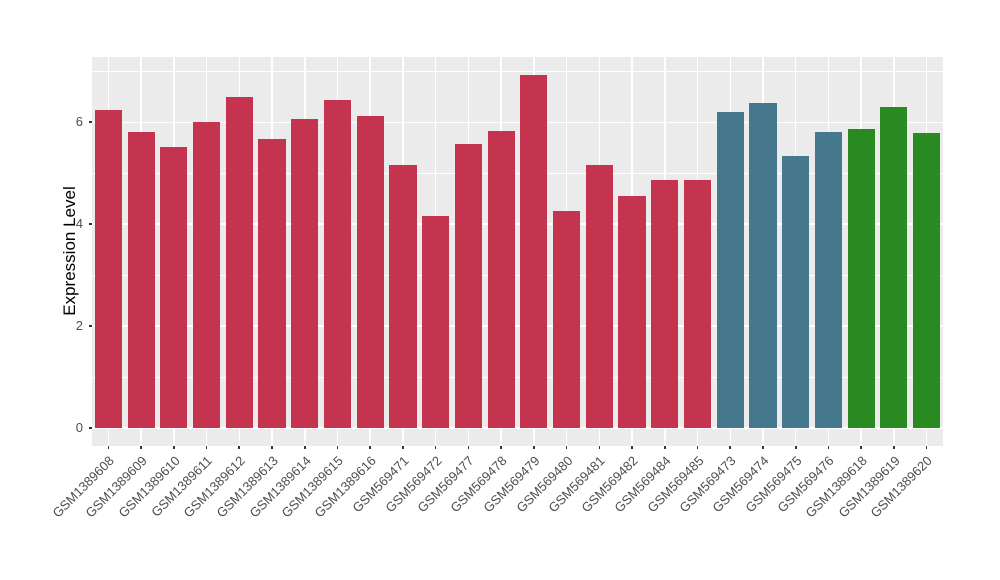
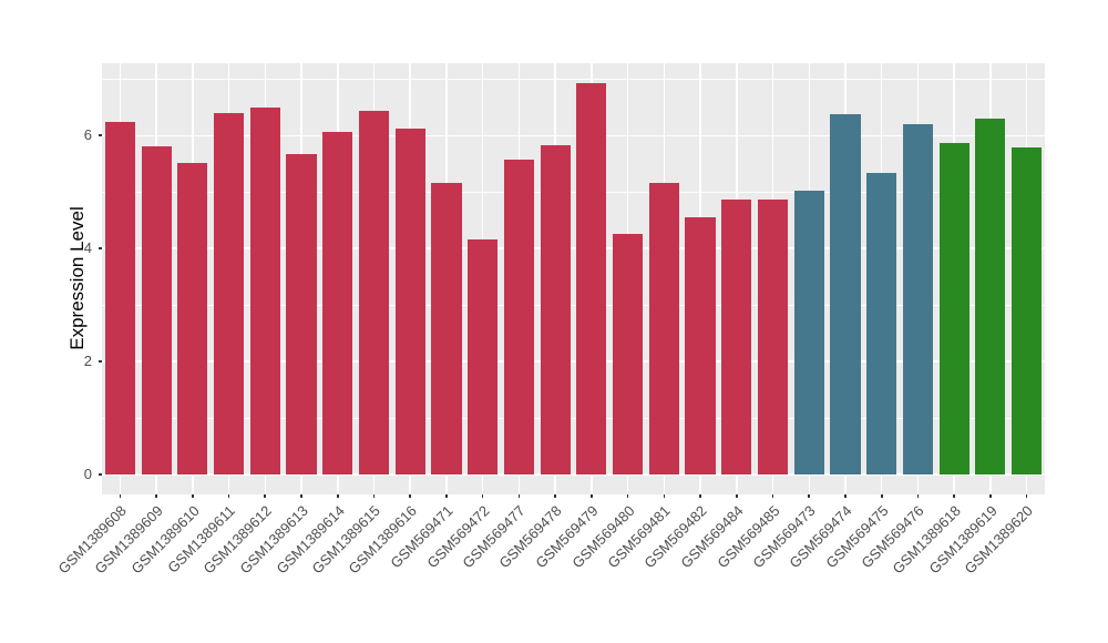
GSM1389611: 6.0 -> 6.4
GSM569473: 6.2 -> 5.0
GSM569476: 5.8 -> 6.2
